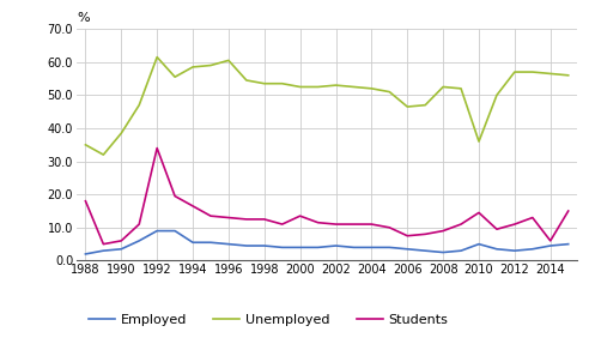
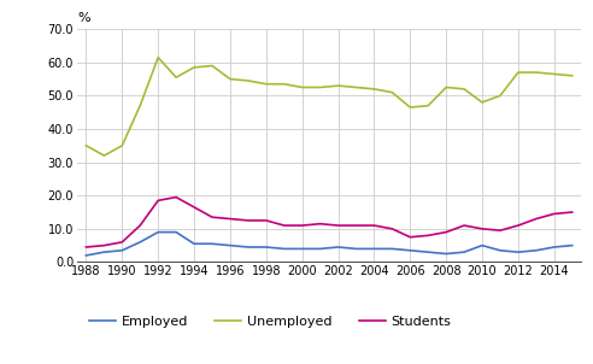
Students/1988: 18.0 -> 4.5
Unemployed/1990: 38.5 -> 35.0
Students/1992: 34.0 -> 18.5
Unemployed/1996: 60.5 -> 55.0
Students/2000: 13.5 -> 11.0
Unemployed/2010: 36.0 -> 48.0
Students/2010: 14.5 -> 10.0
Students/2014: 6.0 -> 14.5
